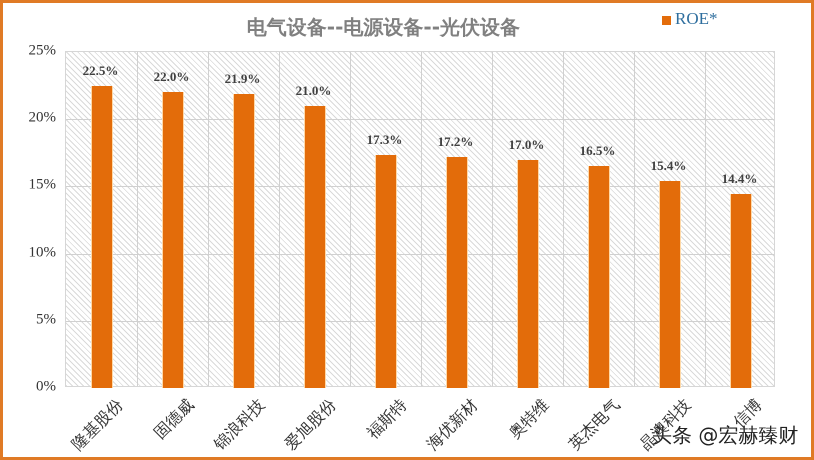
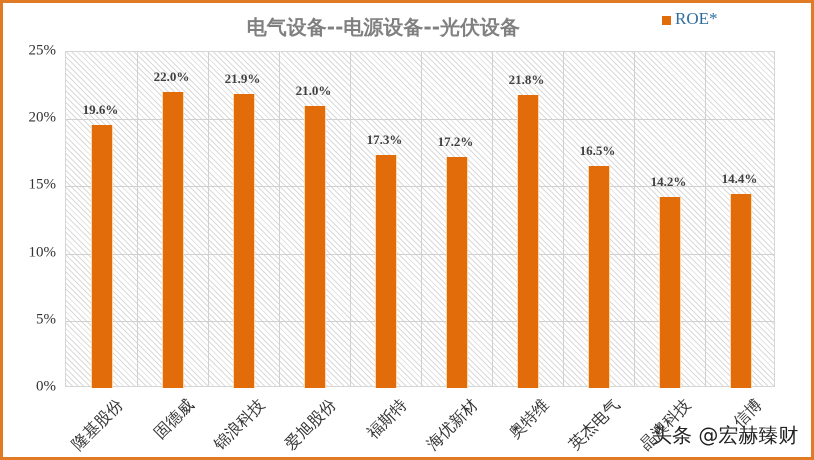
隆基股份: 22.5% -> 19.6%
奥特维: 17.0% -> 21.8%
晶澳科技: 15.4% -> 14.2%
